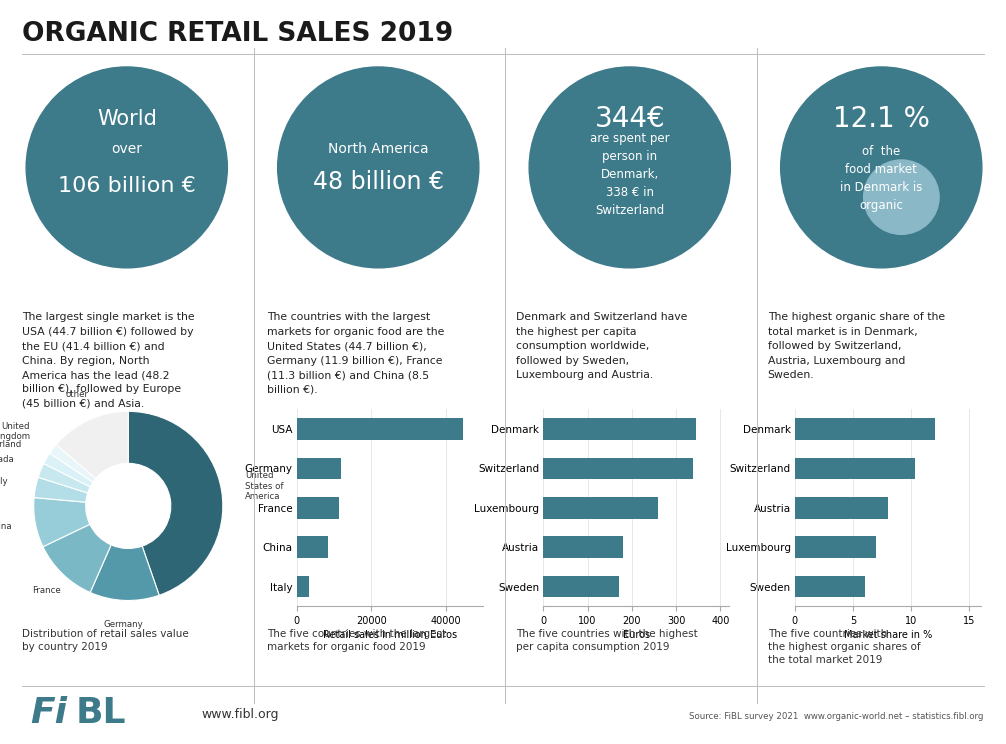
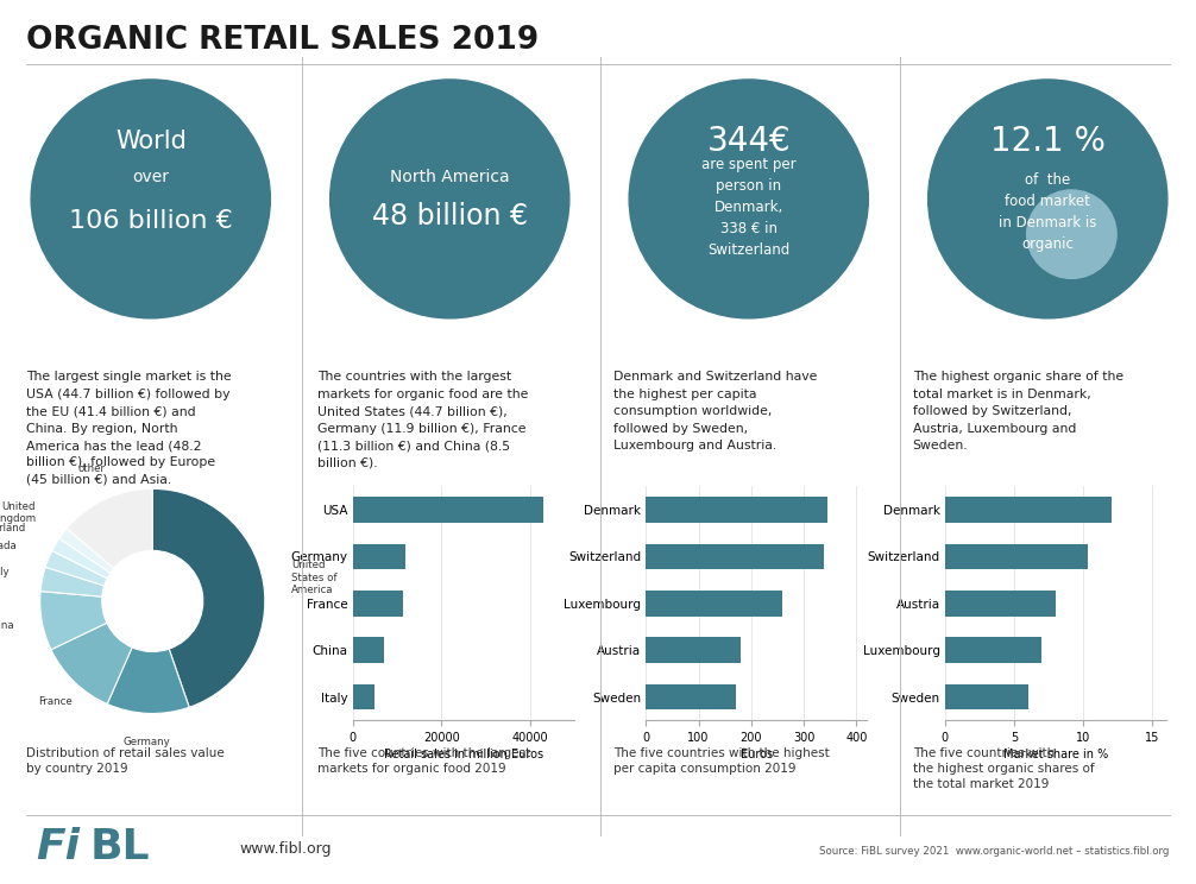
USA: 44700 -> 43000
China: 8500 -> 7000
Italy: 3200 -> 5000
